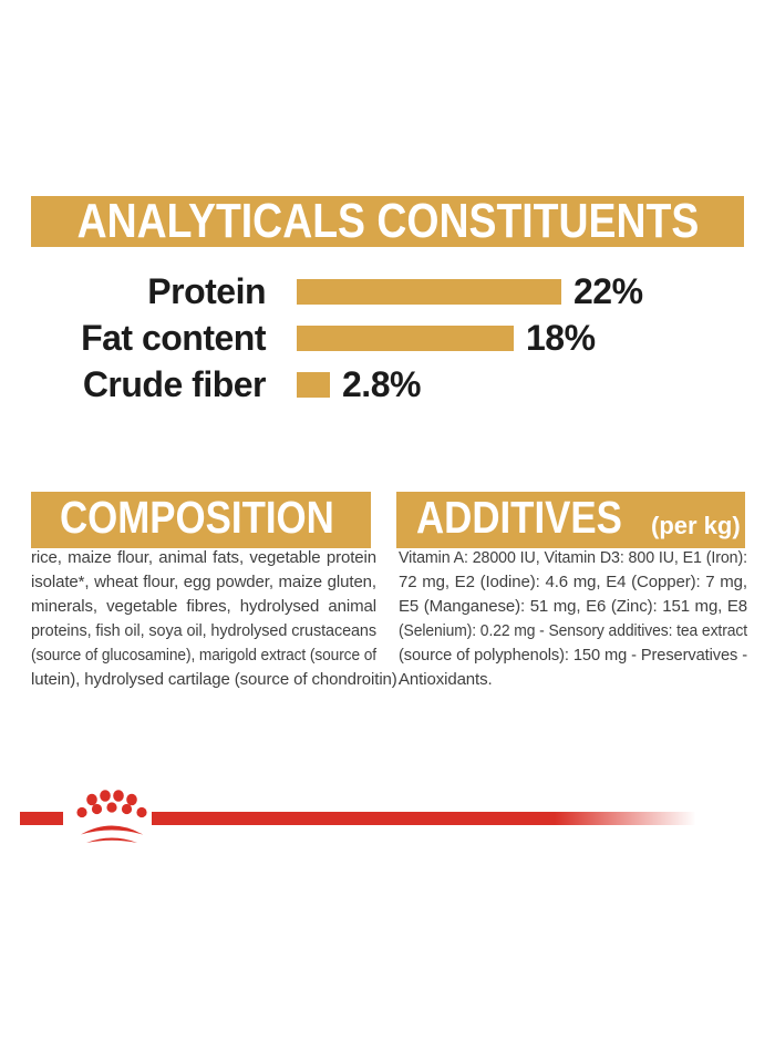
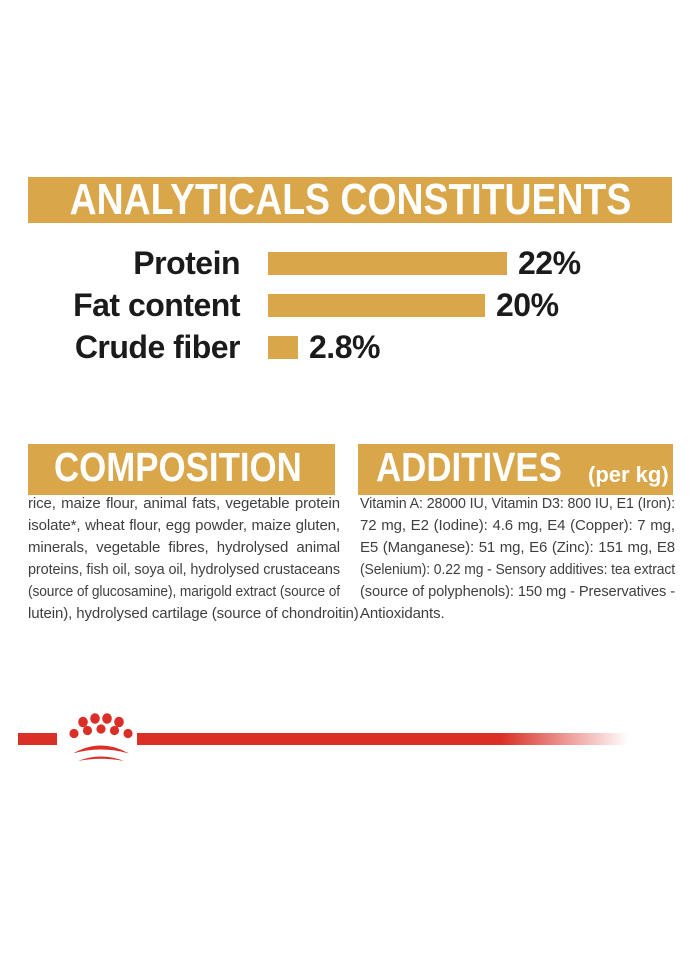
Fat content: 18% -> 20%
